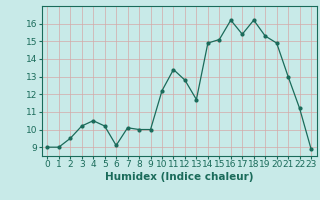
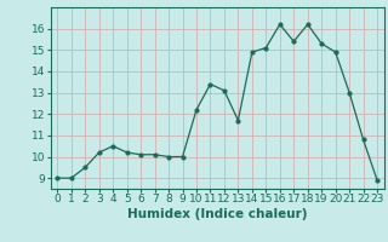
6: 9.1 -> 10.1
12: 12.8 -> 13.1
22: 11.2 -> 10.8
